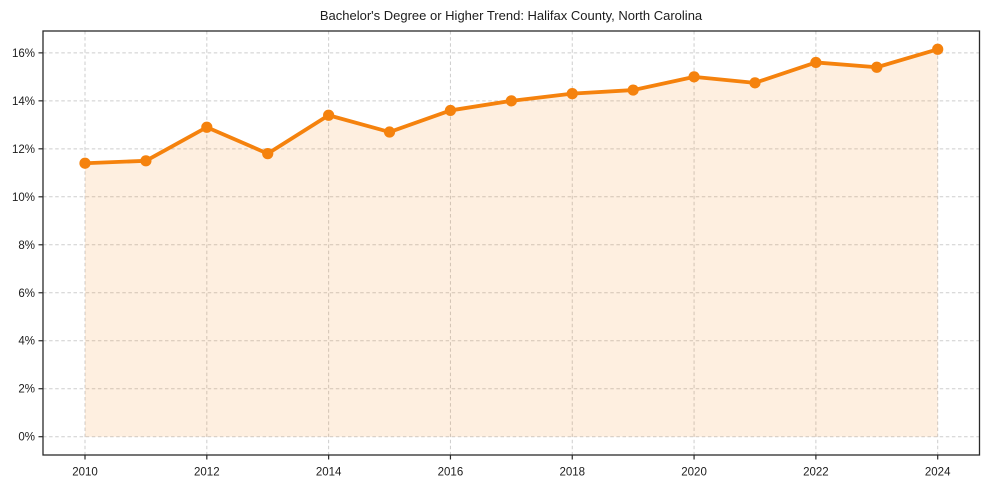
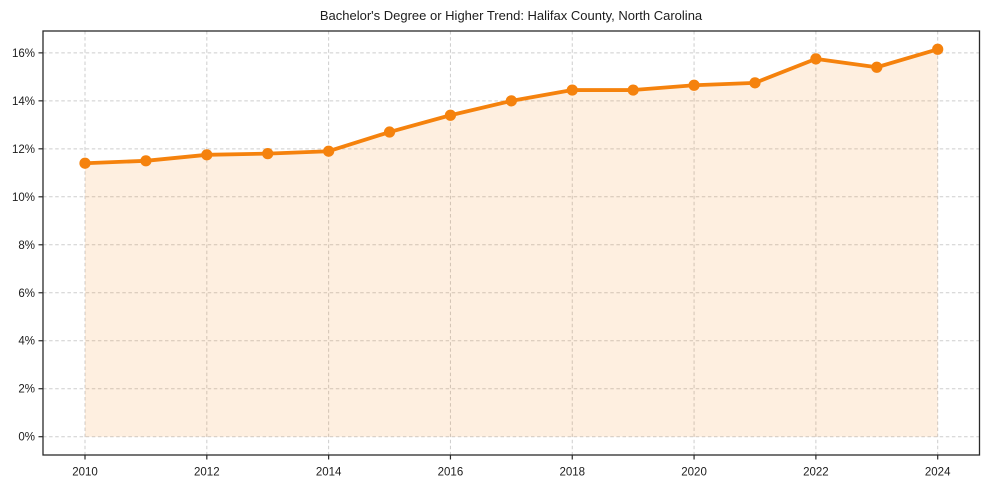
2012: 12.9% -> 11.8%
2014: 13.4% -> 11.9%
2016: 13.6% -> 13.4%
2018: 14.3% -> 14.4%
2020: 15.0% -> 14.7%
2022: 15.6% -> 15.8%
